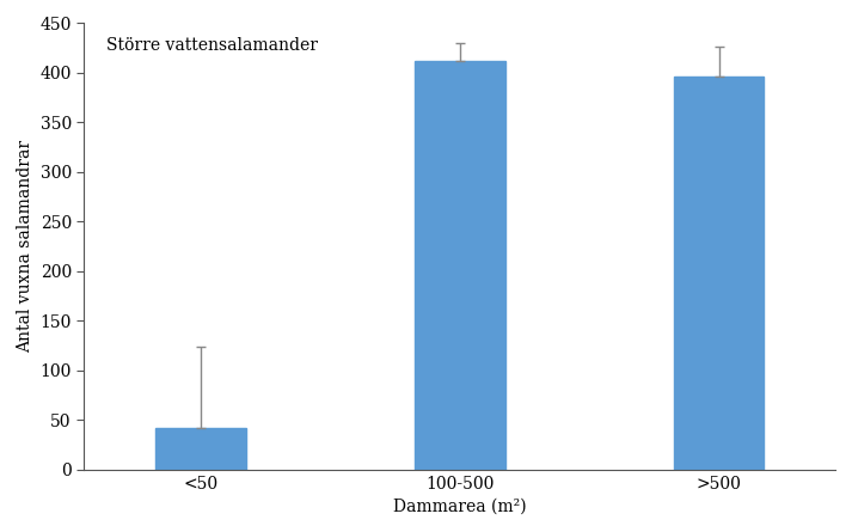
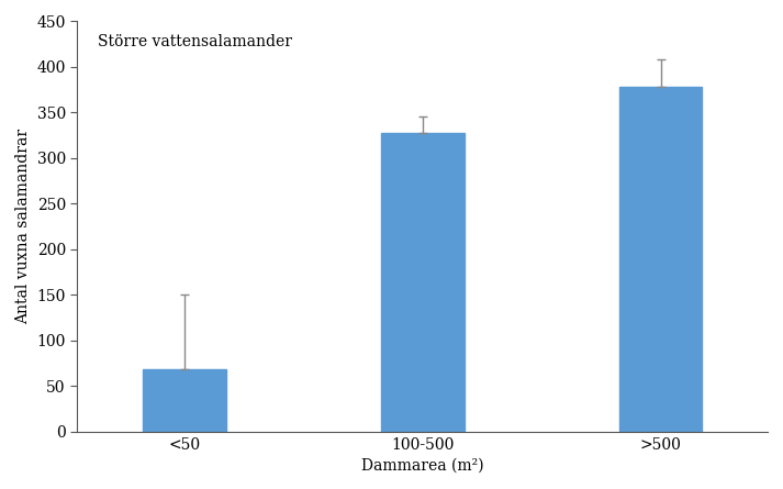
<50: 42 -> 68
100-500: 412 -> 328
>500: 396 -> 378
